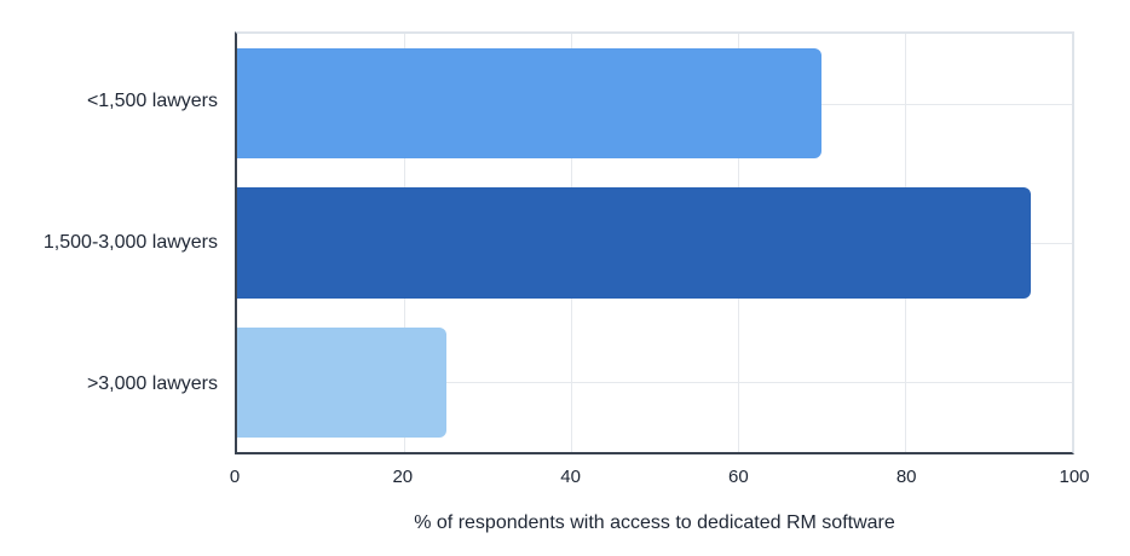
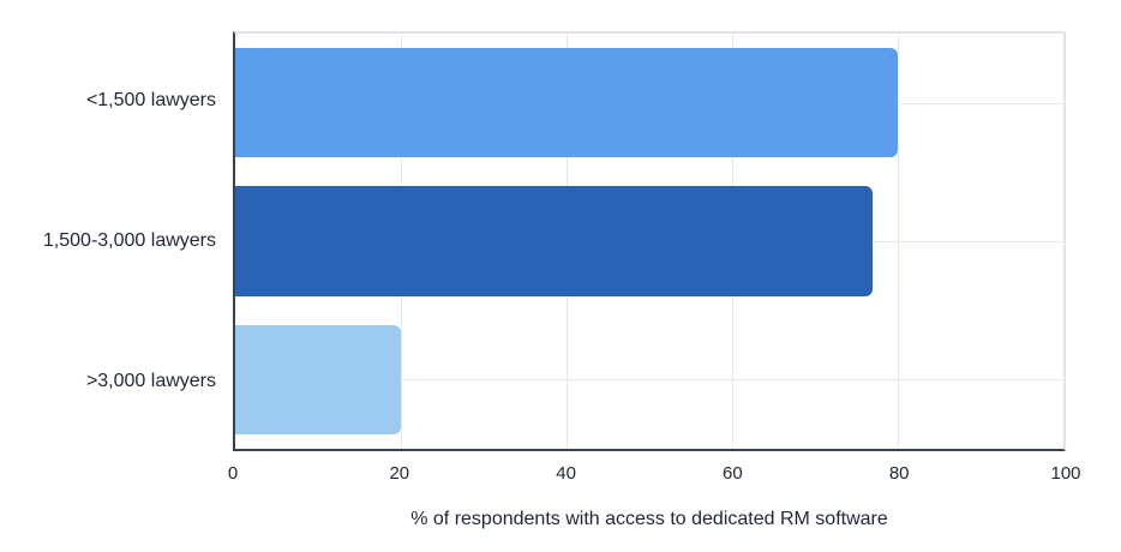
<1,500 lawyers: 70 -> 80
1,500-3,000 lawyers: 95 -> 77
>3,000 lawyers: 25 -> 20
